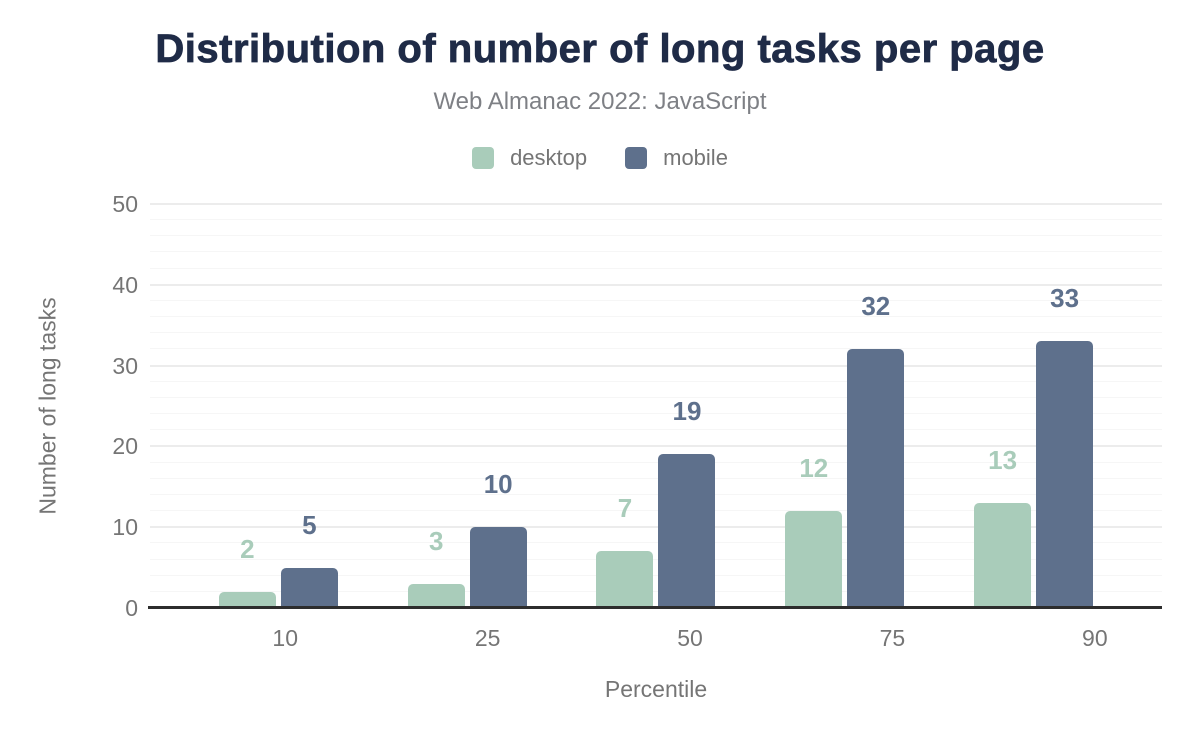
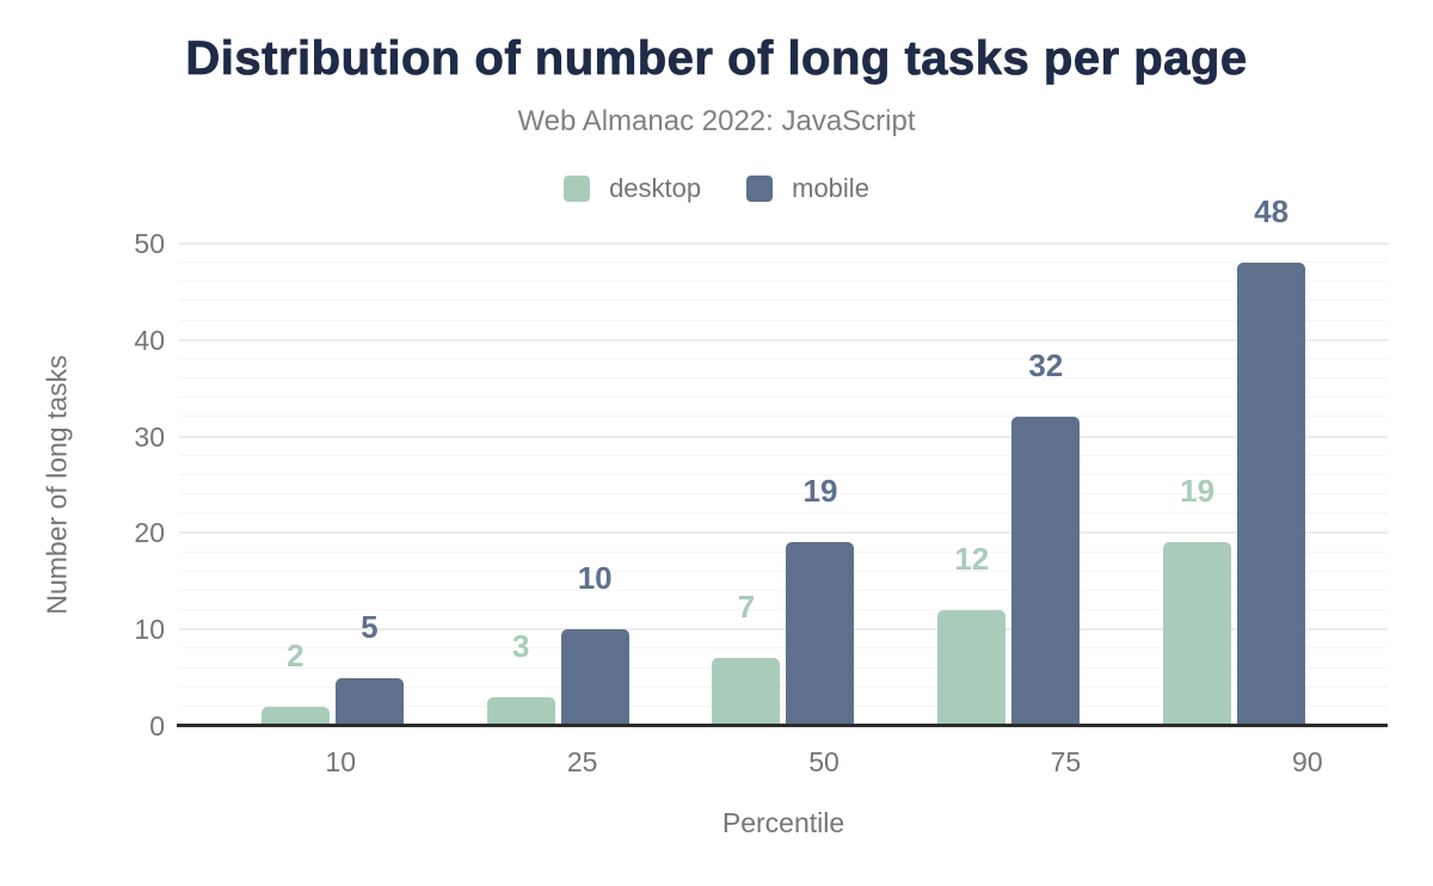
desktop/90: 13 -> 19
mobile/90: 33 -> 48
